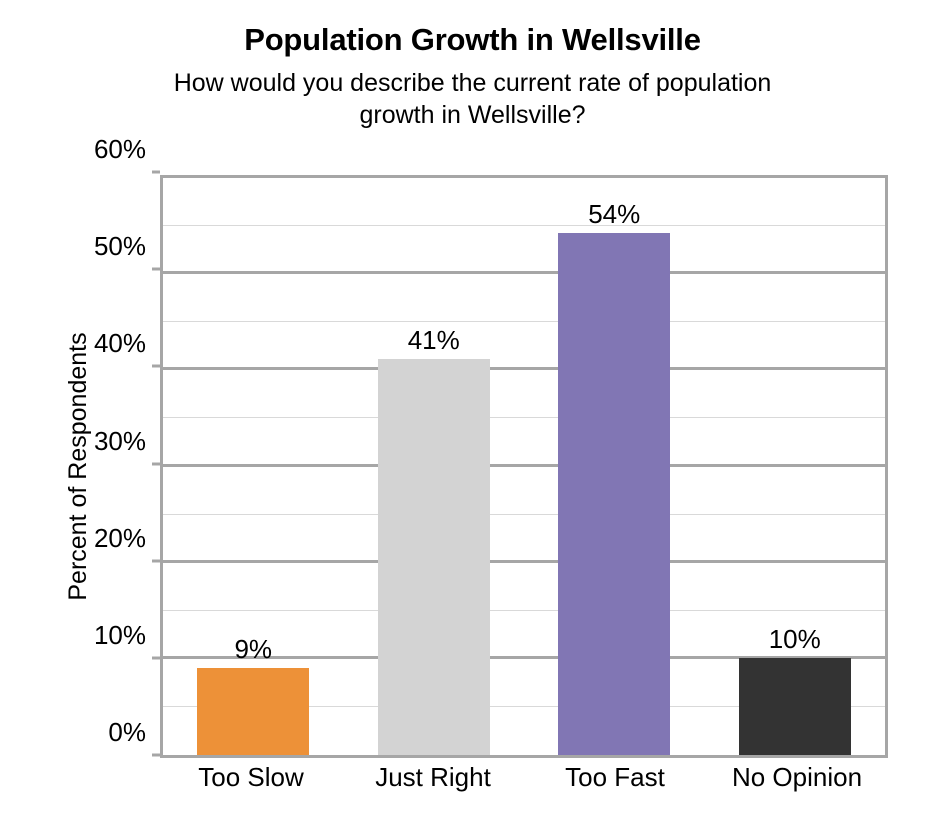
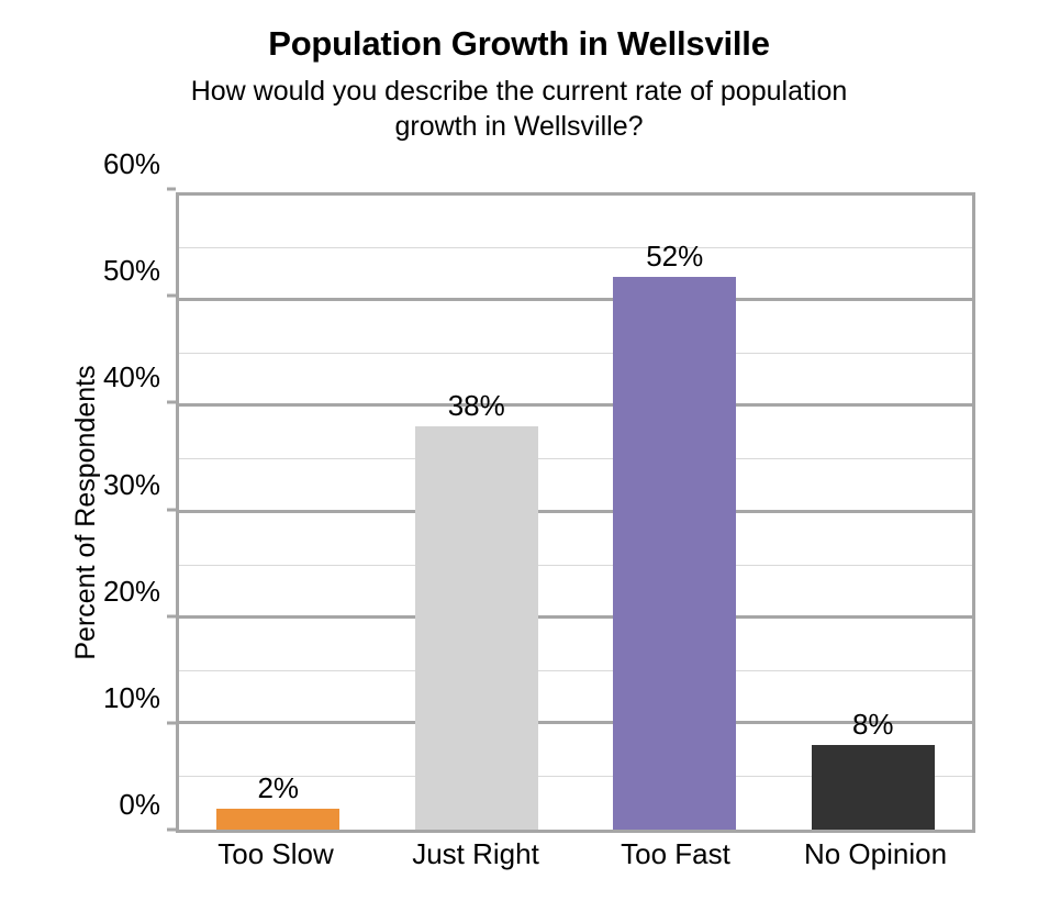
Too Slow: 9% -> 2%
Just Right: 41% -> 38%
Too Fast: 54% -> 52%
No Opinion: 10% -> 8%
